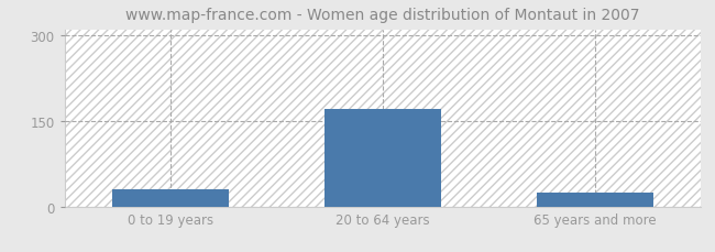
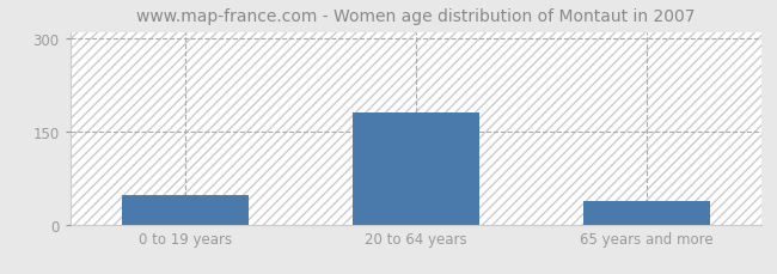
0 to 19 years: 30 -> 48
20 to 64 years: 170 -> 180
65 years and more: 25 -> 38
